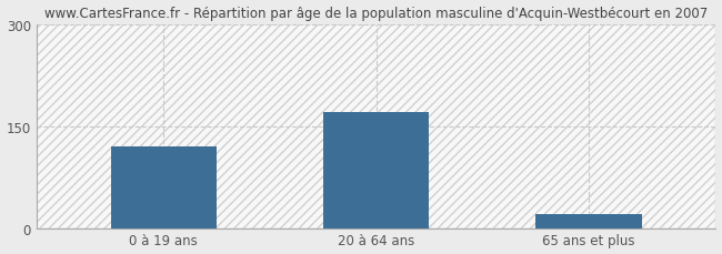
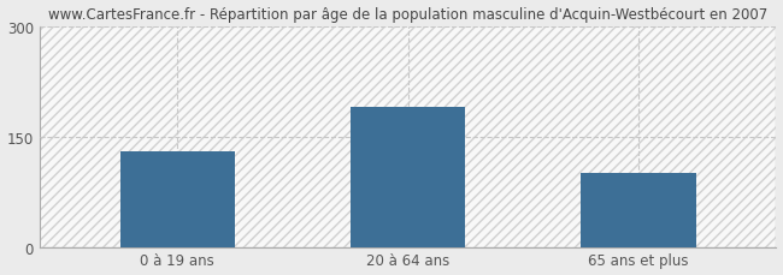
0 à 19 ans: 120 -> 130
20 à 64 ans: 170 -> 190
65 ans et plus: 20 -> 100
